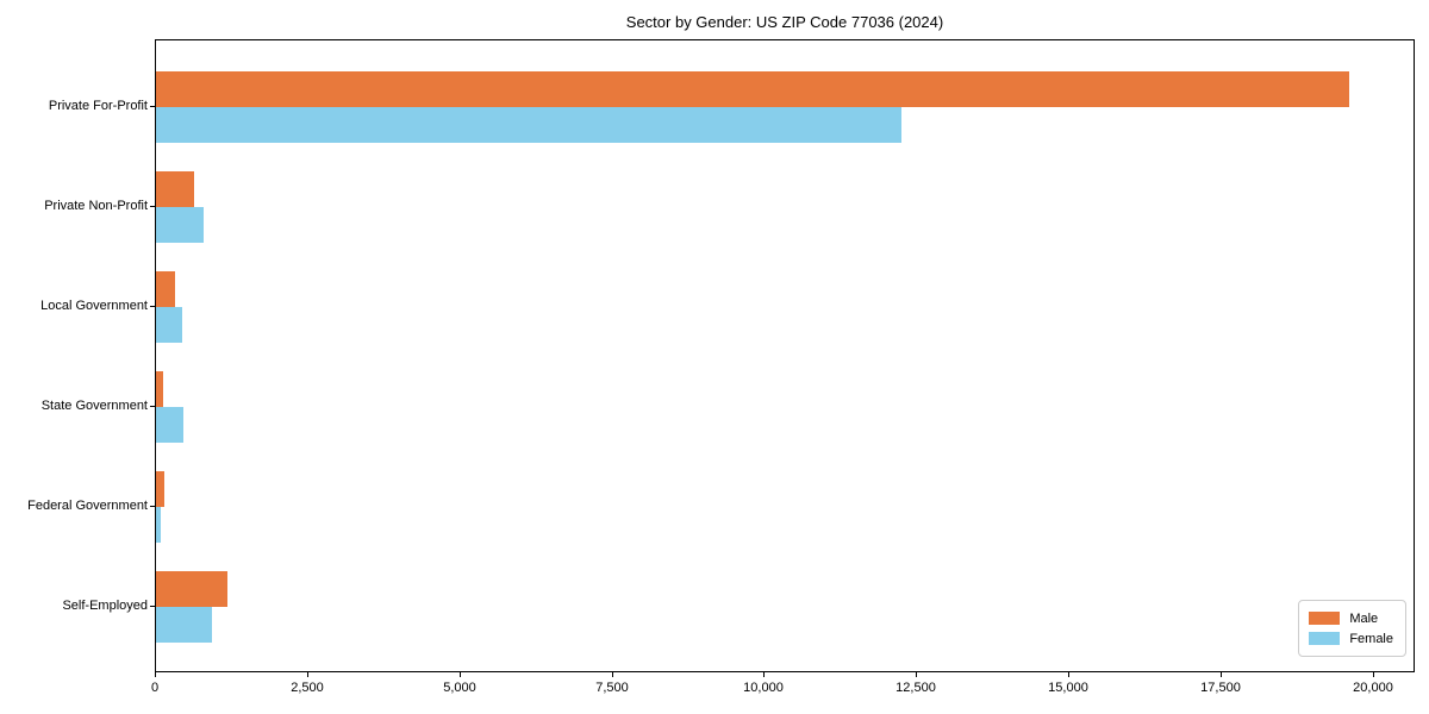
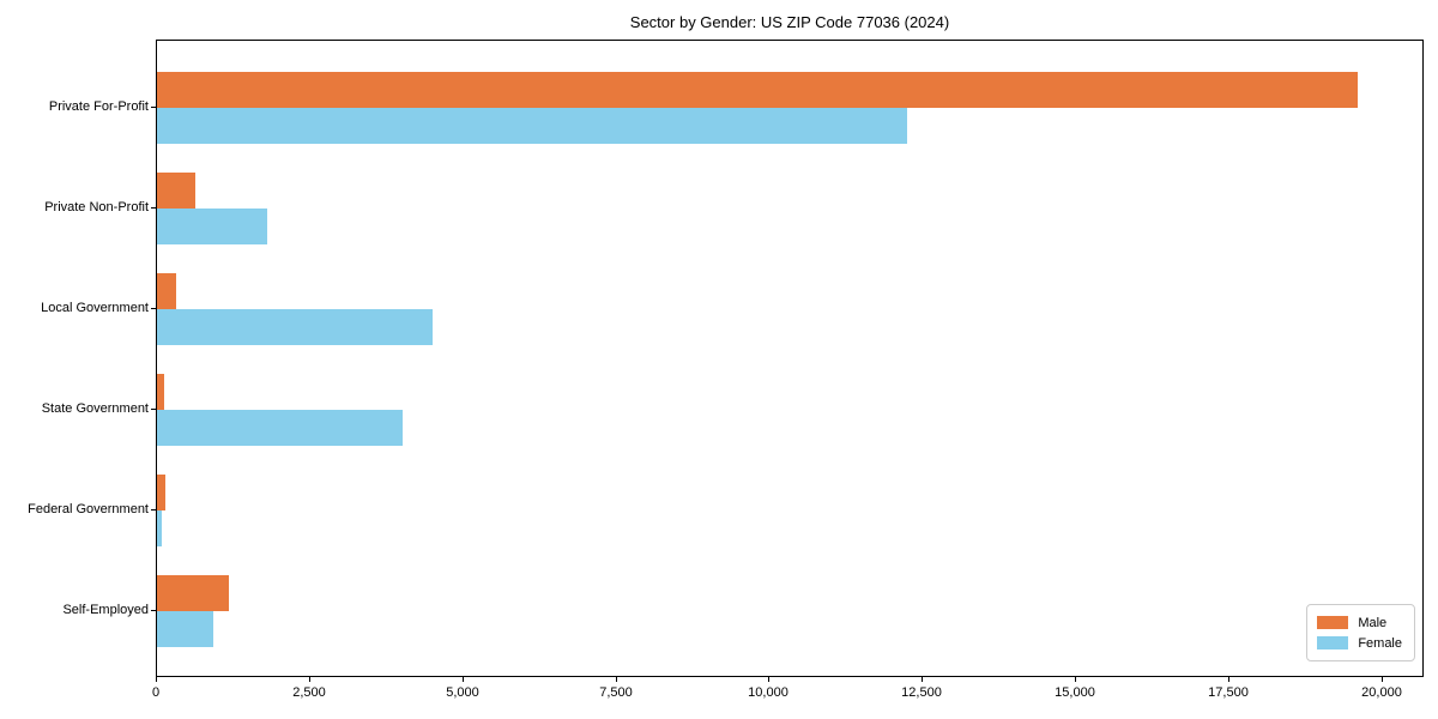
Female/Private Non-Profit: 800 -> 1800
Female/Local Government: 400 -> 4500
Female/State Government: 400 -> 4000
